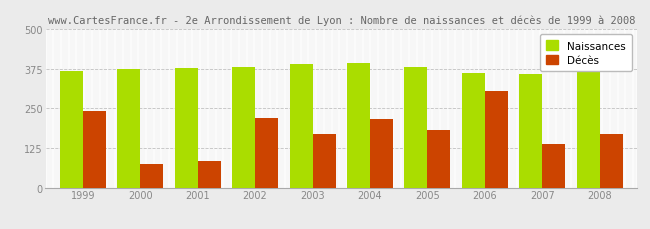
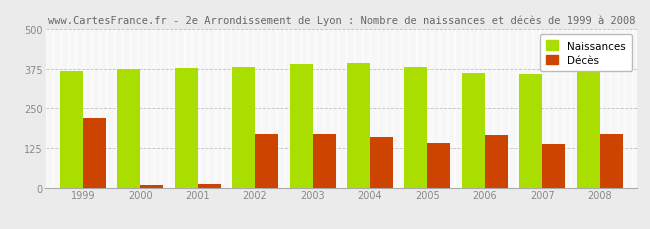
Décès/1999: 240 -> 220
Décès/2000: 75 -> 8
Décès/2001: 85 -> 10
Décès/2002: 220 -> 168
Décès/2004: 215 -> 160
Décès/2005: 180 -> 140
Décès/2006: 305 -> 165
